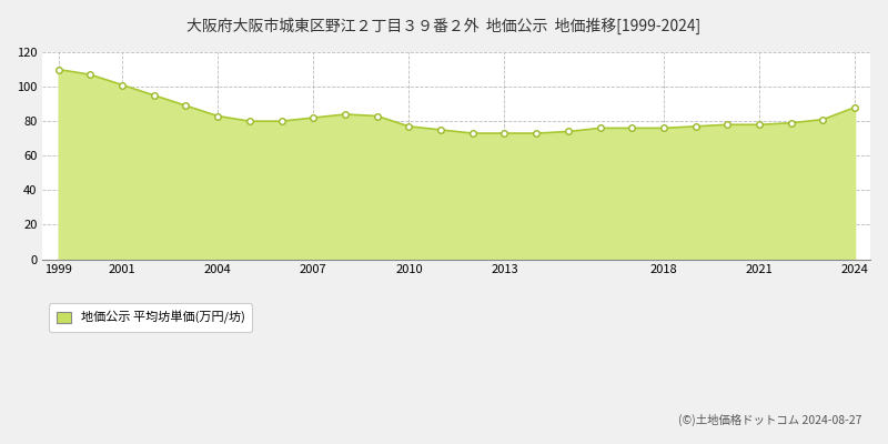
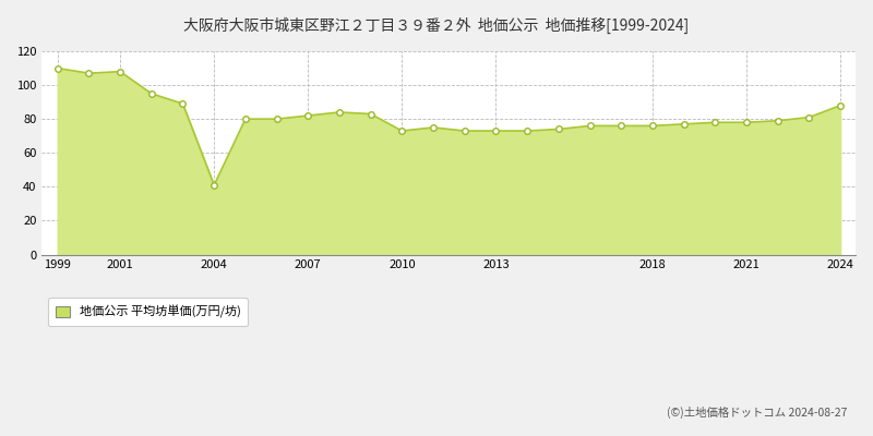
2001: 101 -> 108
2004: 83 -> 41
2010: 77 -> 73
